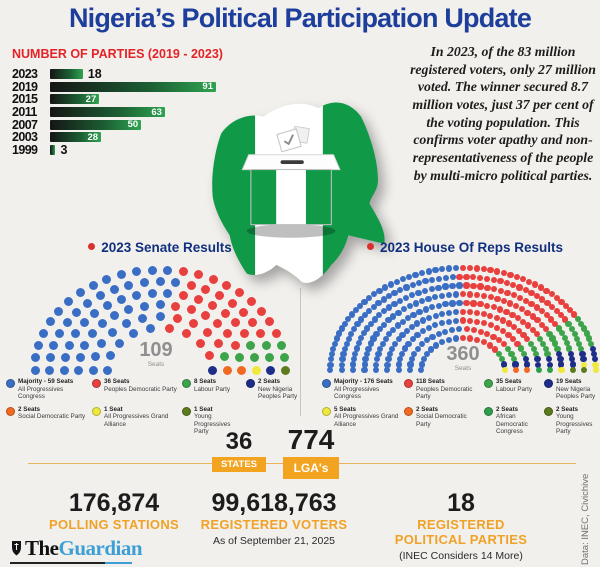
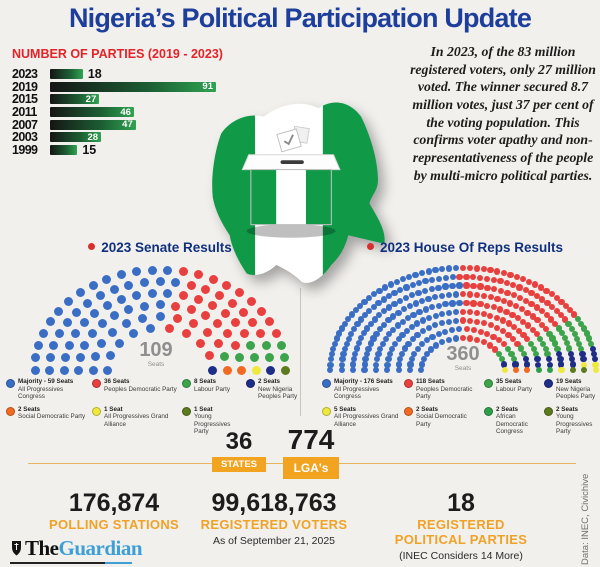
NUMBER OF PARTIES (2019 - 2023)/2011: 63 -> 46
NUMBER OF PARTIES (2019 - 2023)/2007: 50 -> 47
NUMBER OF PARTIES (2019 - 2023)/1999: 3 -> 15
